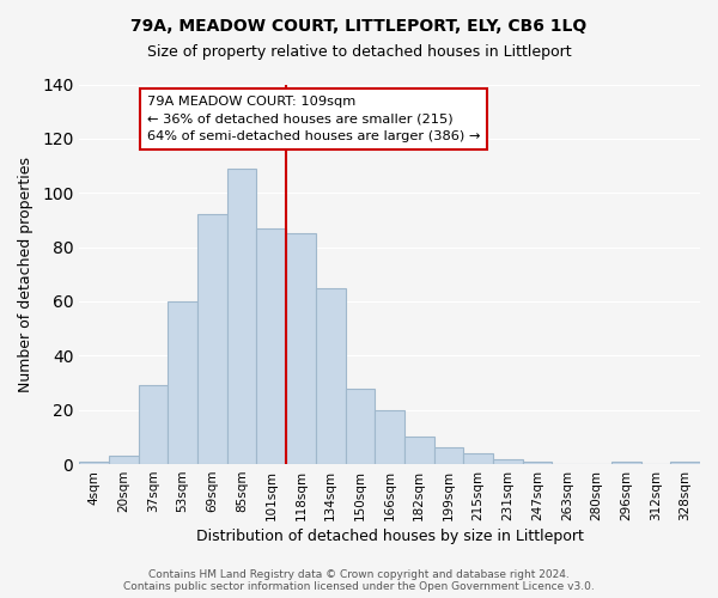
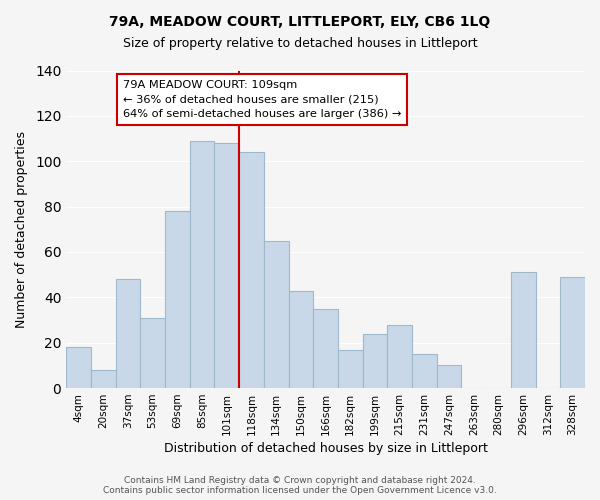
4sqm: 1 -> 18
20sqm: 3 -> 8
37sqm: 29 -> 48
53sqm: 60 -> 31
69sqm: 92 -> 78
101sqm: 87 -> 108
118sqm: 85 -> 104
150sqm: 28 -> 43
166sqm: 20 -> 35
182sqm: 10 -> 17
199sqm: 6 -> 24
215sqm: 4 -> 28
231sqm: 2 -> 15
247sqm: 1 -> 10
296sqm: 1 -> 51
328sqm: 1 -> 49
